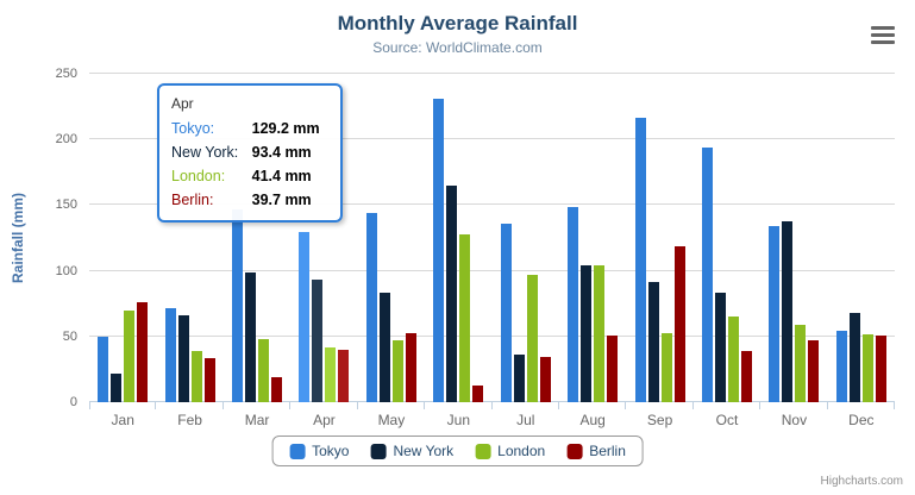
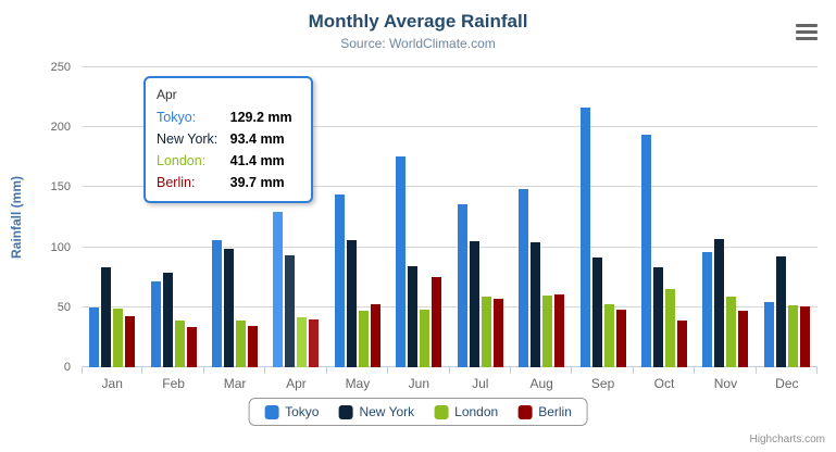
New York/Jan: 22 -> 84
London/Jan: 70 -> 49
Berlin/Jan: 76 -> 42
New York/Feb: 66 -> 79
Tokyo/Mar: 147 -> 106
London/Mar: 48 -> 39
Berlin/Mar: 19 -> 34
New York/May: 83 -> 106
Tokyo/Jun: 231 -> 176
New York/Jun: 165 -> 84
London/Jun: 128 -> 48
Berlin/Jun: 13 -> 76
New York/Jul: 36 -> 105
London/Jul: 97 -> 59
Berlin/Jul: 34 -> 57
London/Aug: 104 -> 60
Berlin/Aug: 51 -> 60
Berlin/Sep: 119 -> 48
Tokyo/Nov: 134 -> 96
New York/Nov: 138 -> 107
New York/Dec: 68 -> 92
